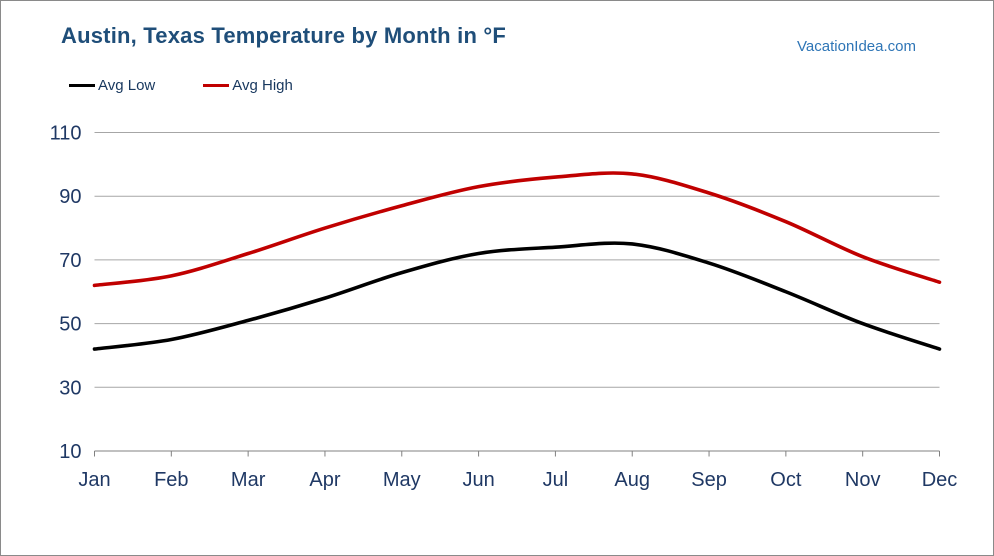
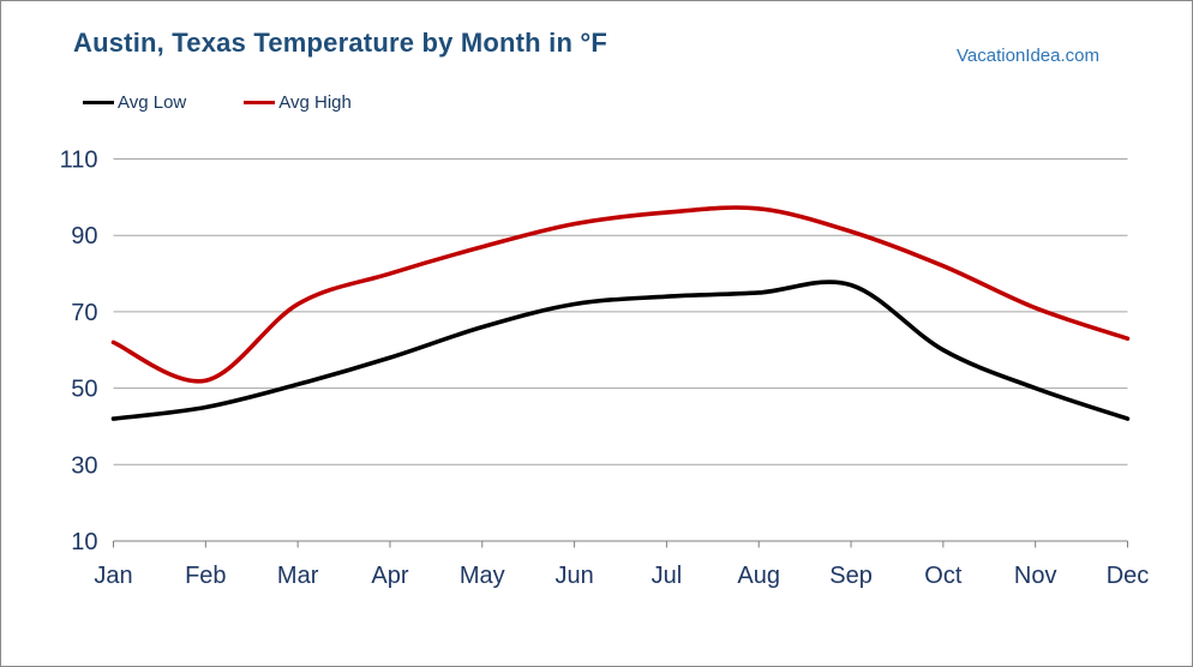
Avg High/Feb: 65 -> 52
Avg Low/Sep: 69 -> 77
